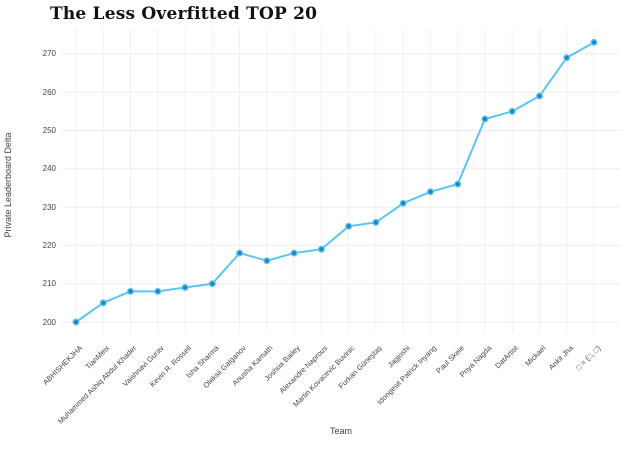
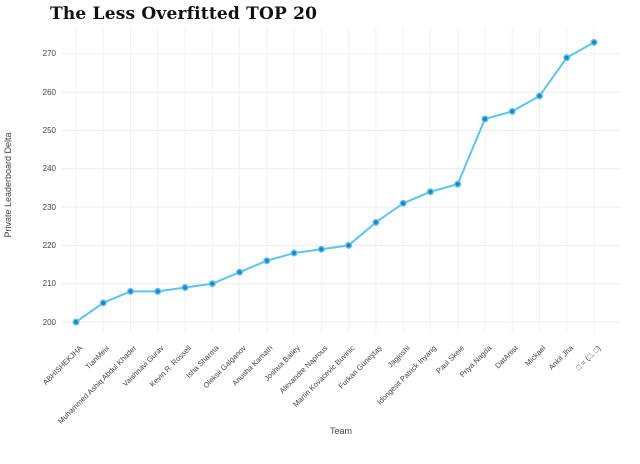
Oleksii Galganov: 218 -> 213
Martin Kovacevic Buvinic: 225 -> 220
